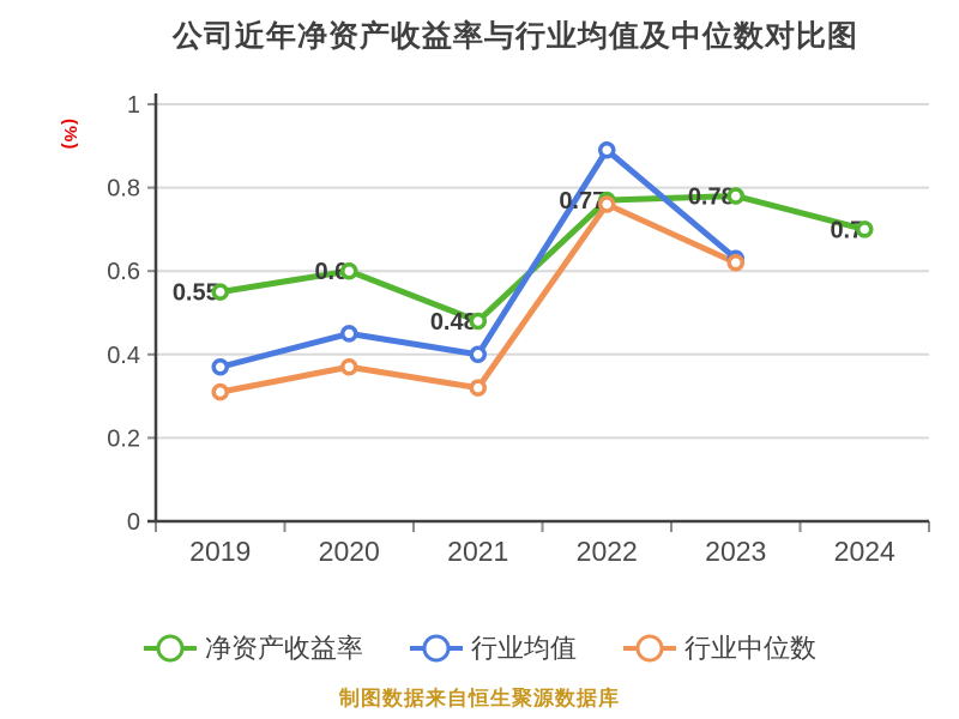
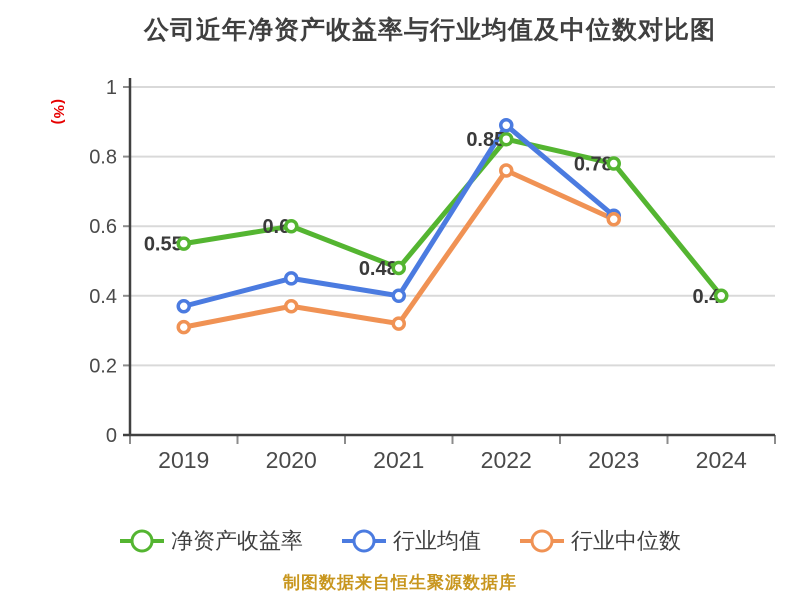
净资产收益率/2022: 0.77 -> 0.85
净资产收益率/2024: 0.7 -> 0.4
